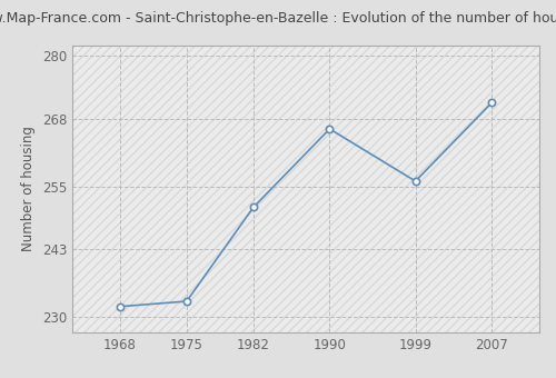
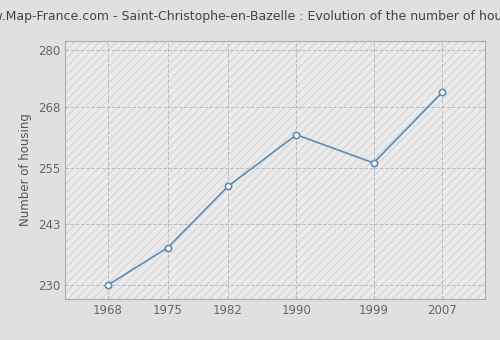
1968: 232 -> 230
1975: 233 -> 238
1990: 266 -> 262
